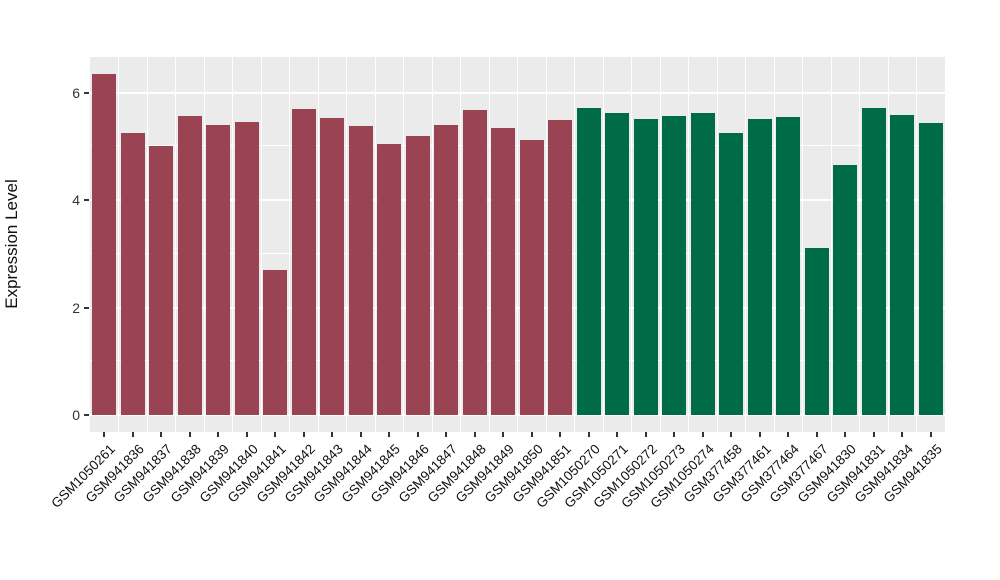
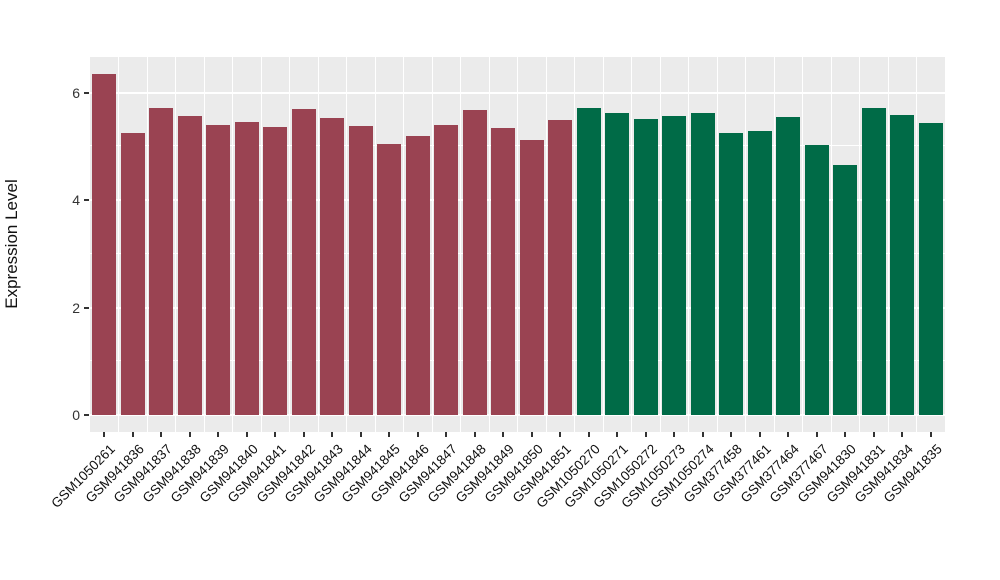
GSM941837: 5.0 -> 5.7
GSM941841: 2.7 -> 5.3
GSM377461: 5.5 -> 5.3
GSM377467: 3.1 -> 5.0
